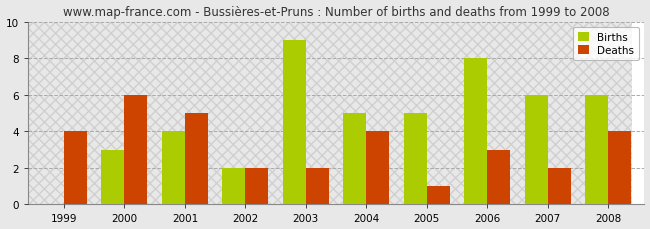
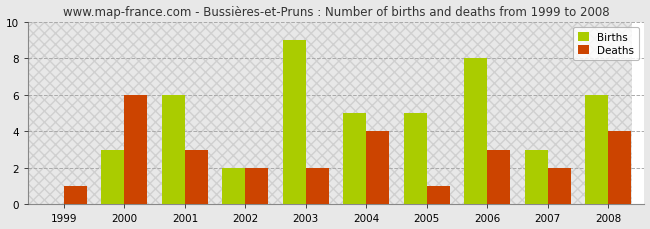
Deaths/1999: 4 -> 1
Births/2001: 4 -> 6
Deaths/2001: 5 -> 3
Births/2007: 6 -> 3
